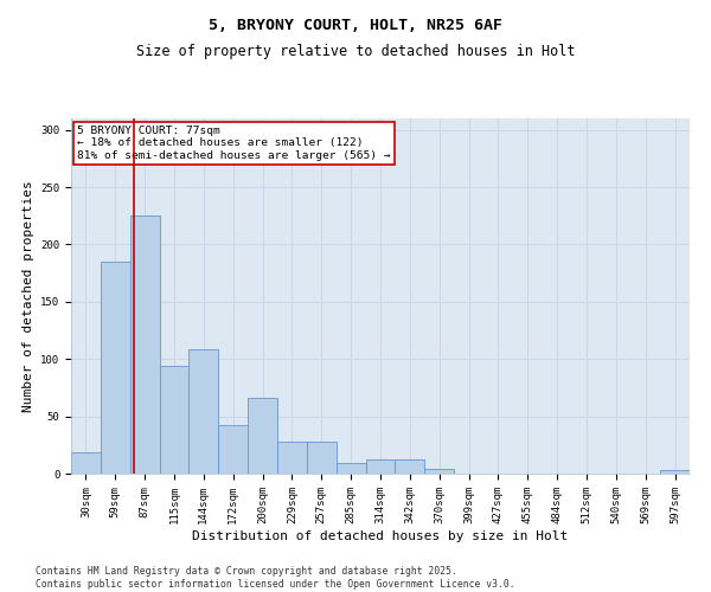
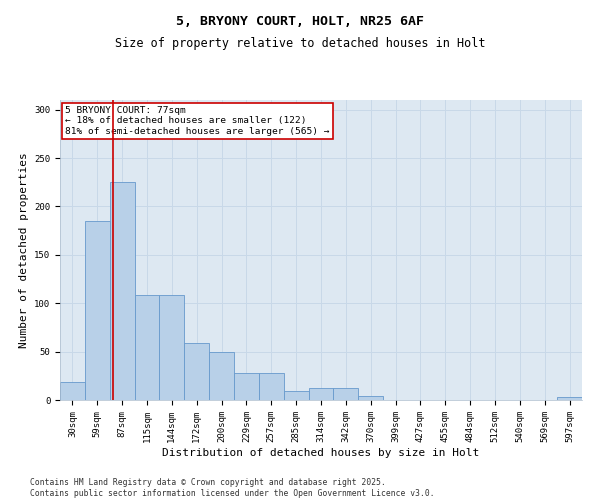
115sqm: 94 -> 109
172sqm: 42 -> 59
200sqm: 66 -> 50
